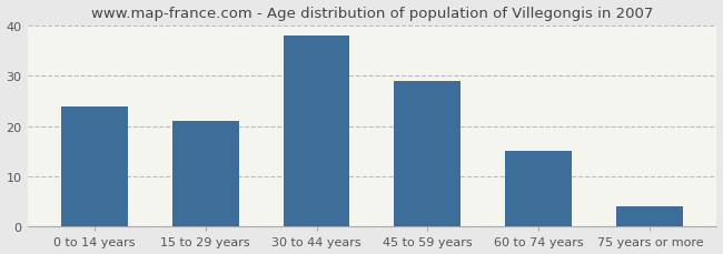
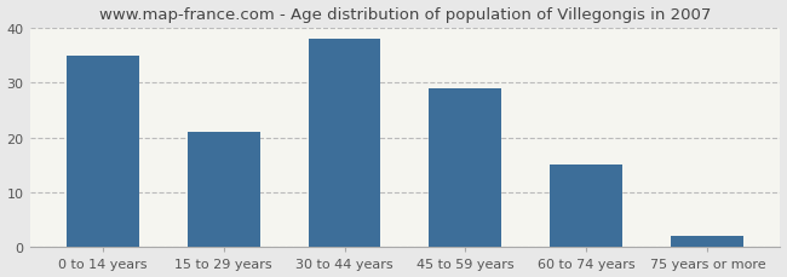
0 to 14 years: 24 -> 35
75 years or more: 4 -> 2
